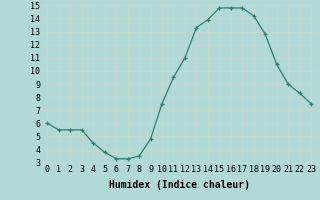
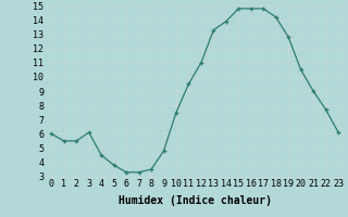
3: 5.5 -> 6.1
22: 8.3 -> 7.7
23: 7.5 -> 6.1
